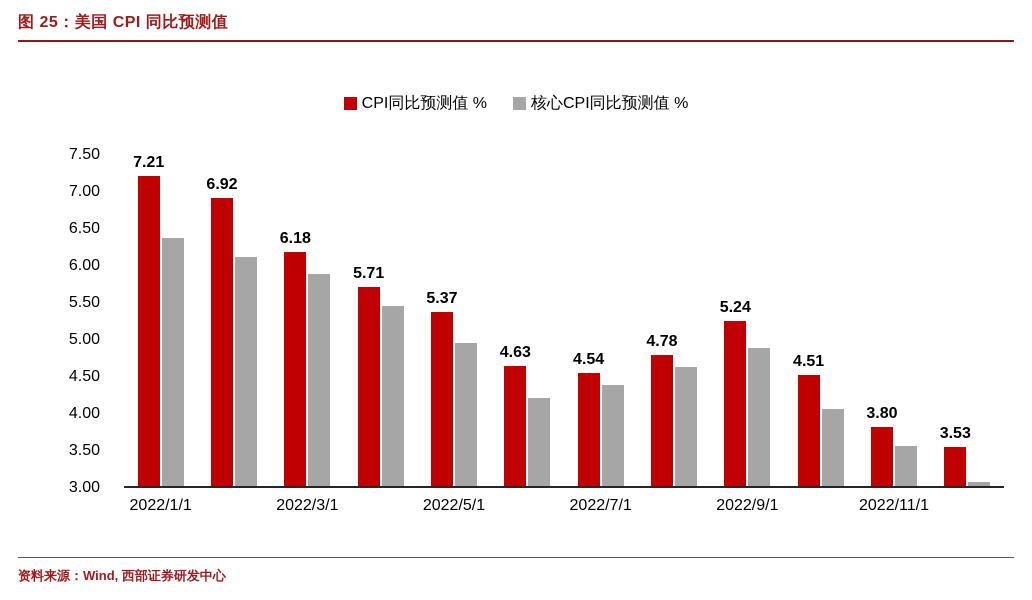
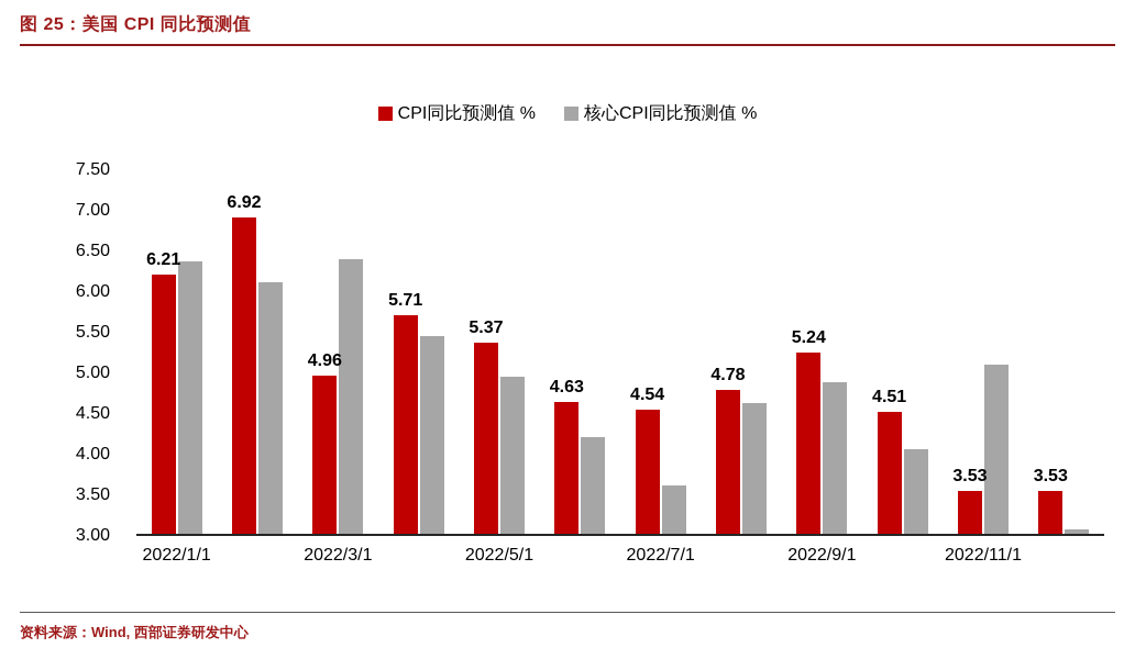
CPI同比预测值 %/2022/1/1: 7.21 -> 6.21
CPI同比预测值 %/2022/3/1: 6.18 -> 4.96
核心CPI同比预测值 %/2022/3/1: 5.9 -> 6.4
核心CPI同比预测值 %/2022/7/1: 4.4 -> 3.6
CPI同比预测值 %/2022/11/1: 3.80 -> 3.53
核心CPI同比预测值 %/2022/11/1: 3.5 -> 5.1
